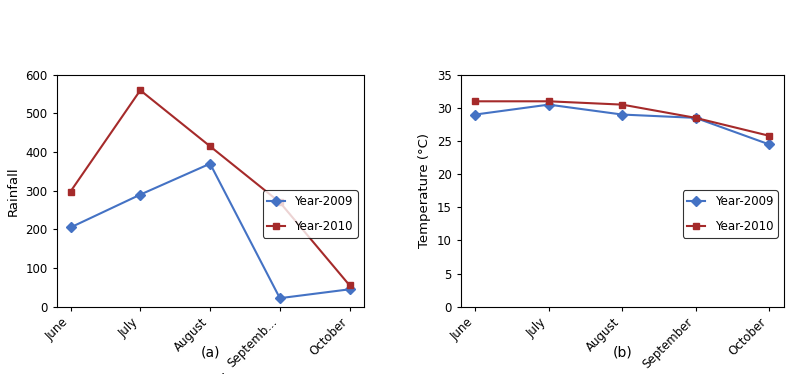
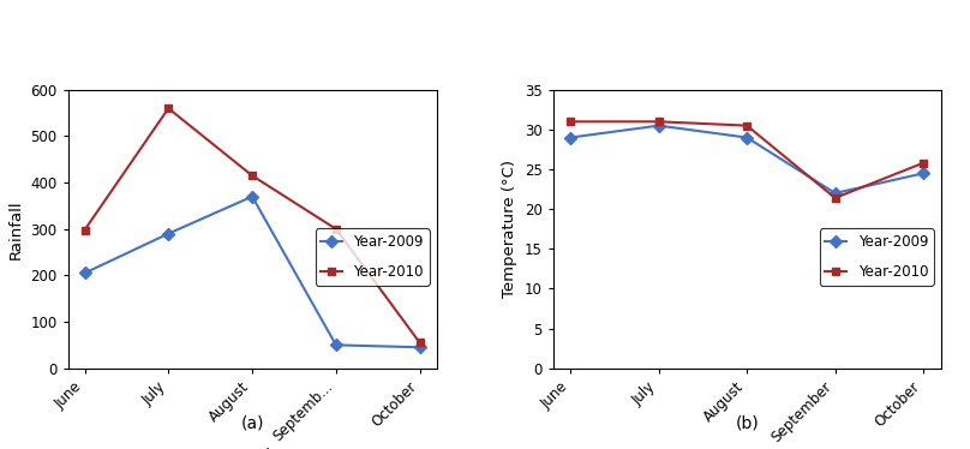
Year-2009/Septemb...: 22 -> 50
Year-2010/Septemb...: 270 -> 300
Year-2009/September: 28.5 -> 22.0
Year-2010/September: 28.5 -> 21.4
